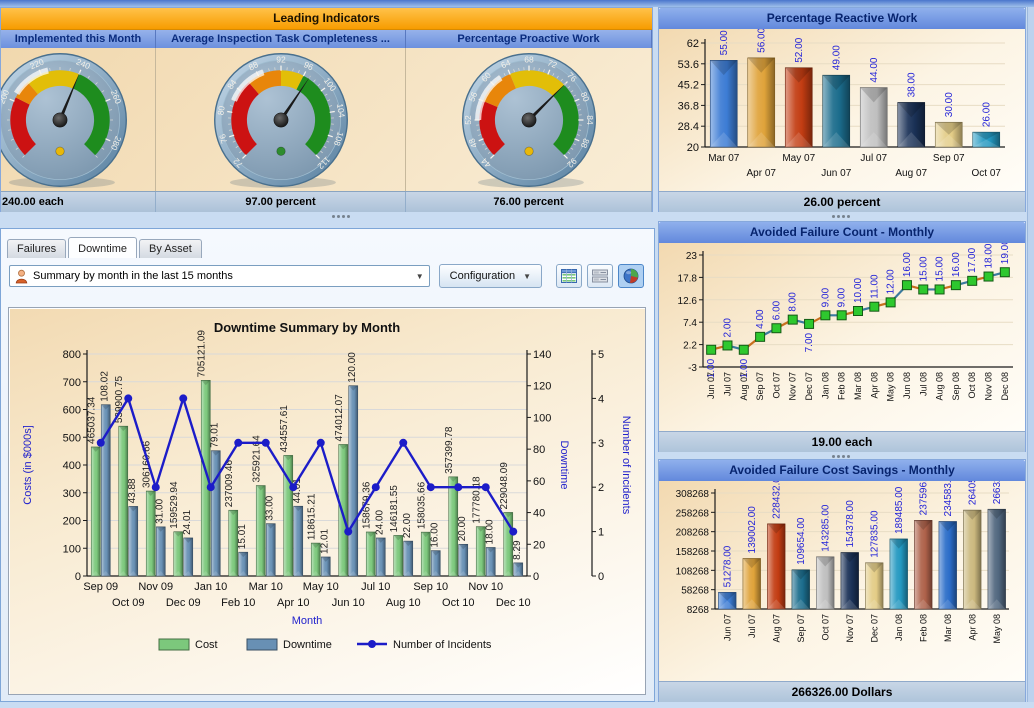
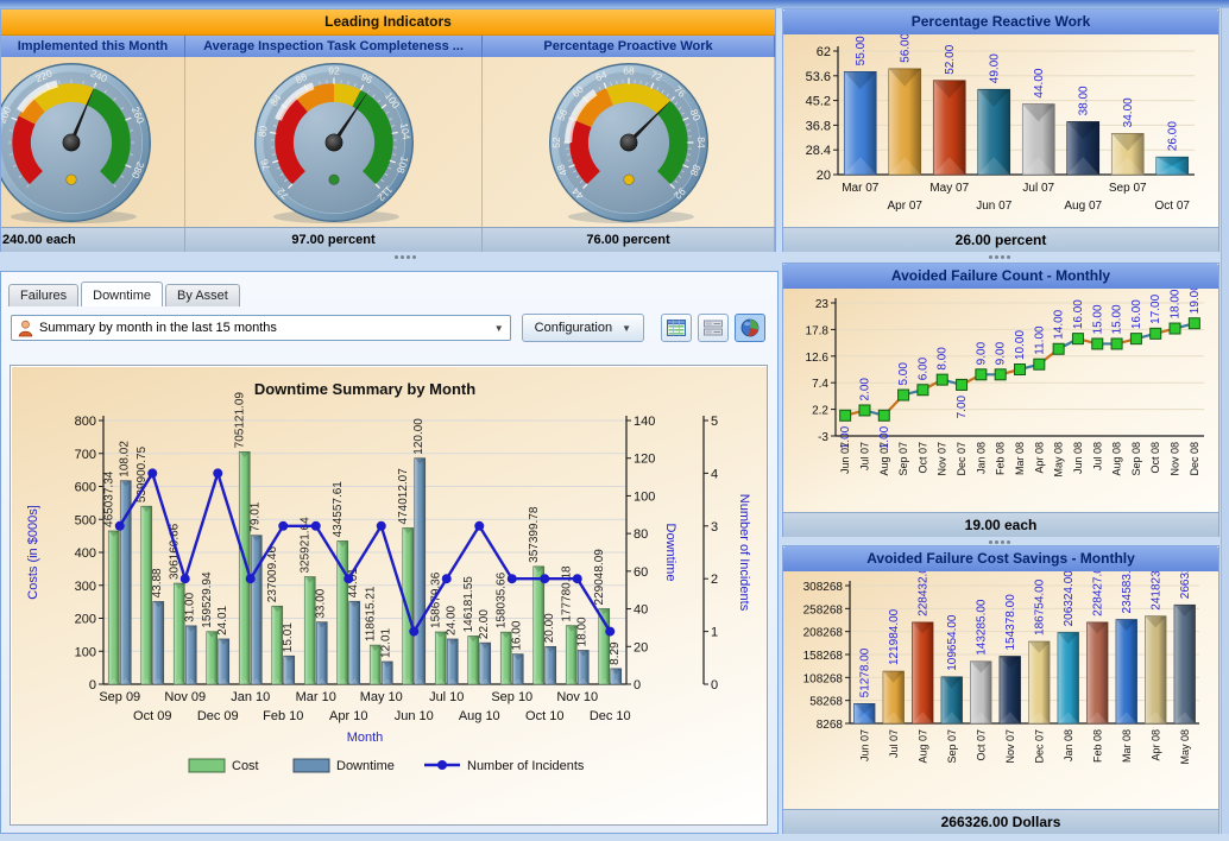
Percentage Reactive Work/Sep 07: 30.00 -> 34.00
Avoided Failure Count - Monthly/Sep 07: 4.00 -> 5.00
Avoided Failure Count - Monthly/May 08: 12.00 -> 14.00
Avoided Failure Cost Savings - Monthly/Jul 07: 139002.00 -> 121984.00
Avoided Failure Cost Savings - Monthly/Dec 07: 127835.00 -> 186754.00
Avoided Failure Cost Savings - Monthly/Jan 08: 189485.00 -> 206324.00
Avoided Failure Cost Savings - Monthly/Feb 08: 237596.00 -> 228427.00
Avoided Failure Cost Savings - Monthly/Apr 08: 264058.00 -> 241823.00
